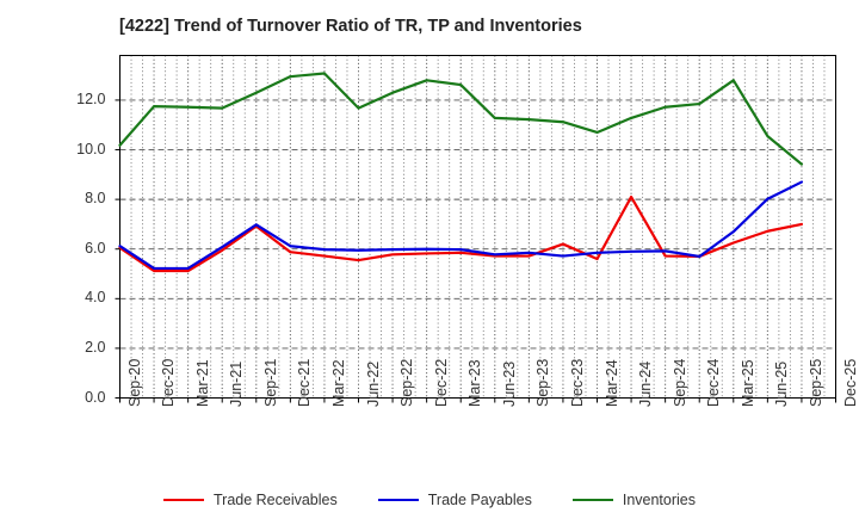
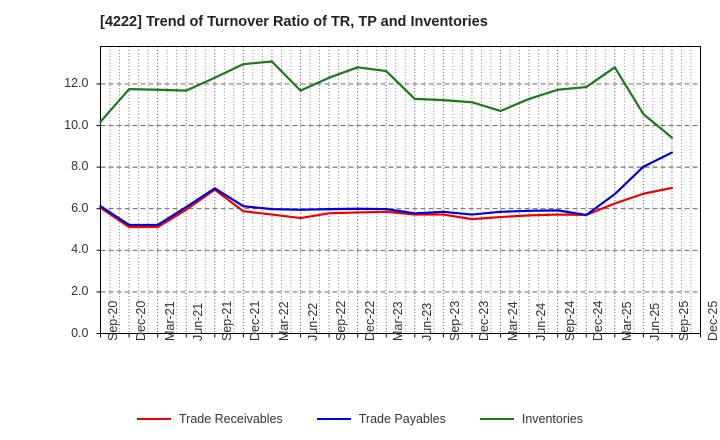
Trade Receivables/Dec-23: 6.2 -> 5.5
Trade Receivables/Jun-24: 8.1 -> 5.7
